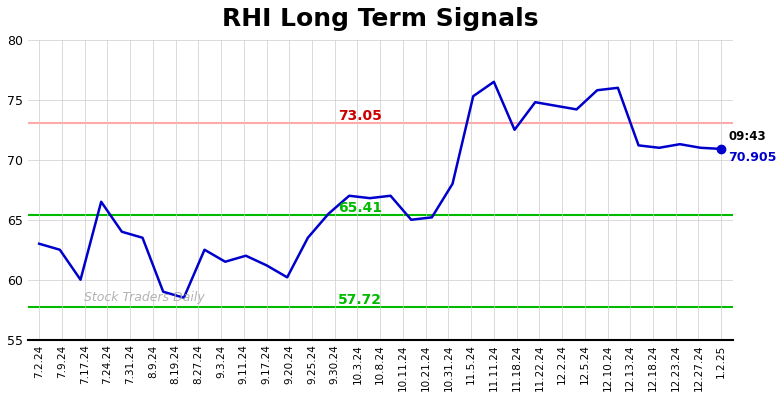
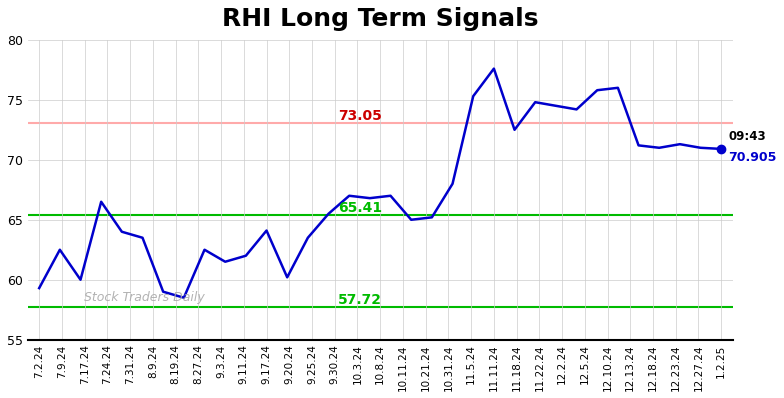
7.2.24: 63.0 -> 59.3
9.17.24: 61.2 -> 64.1
11.11.24: 76.5 -> 77.6
